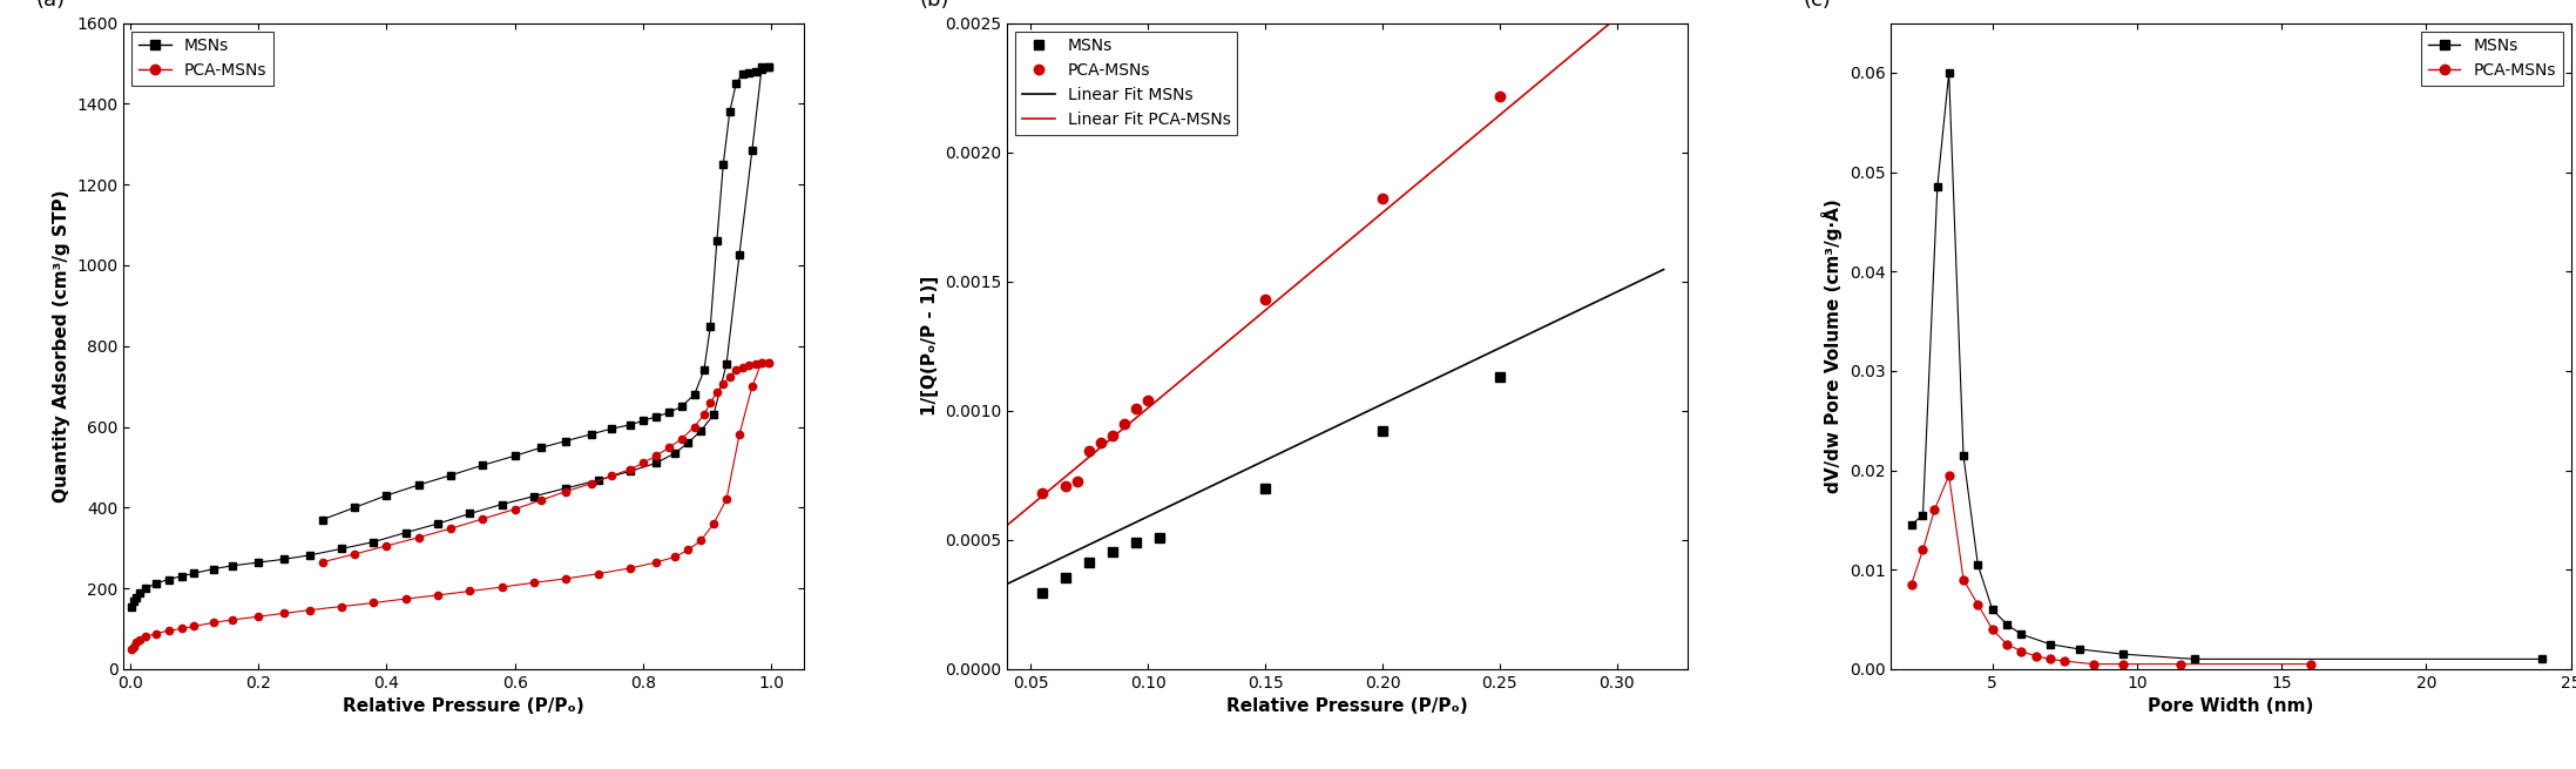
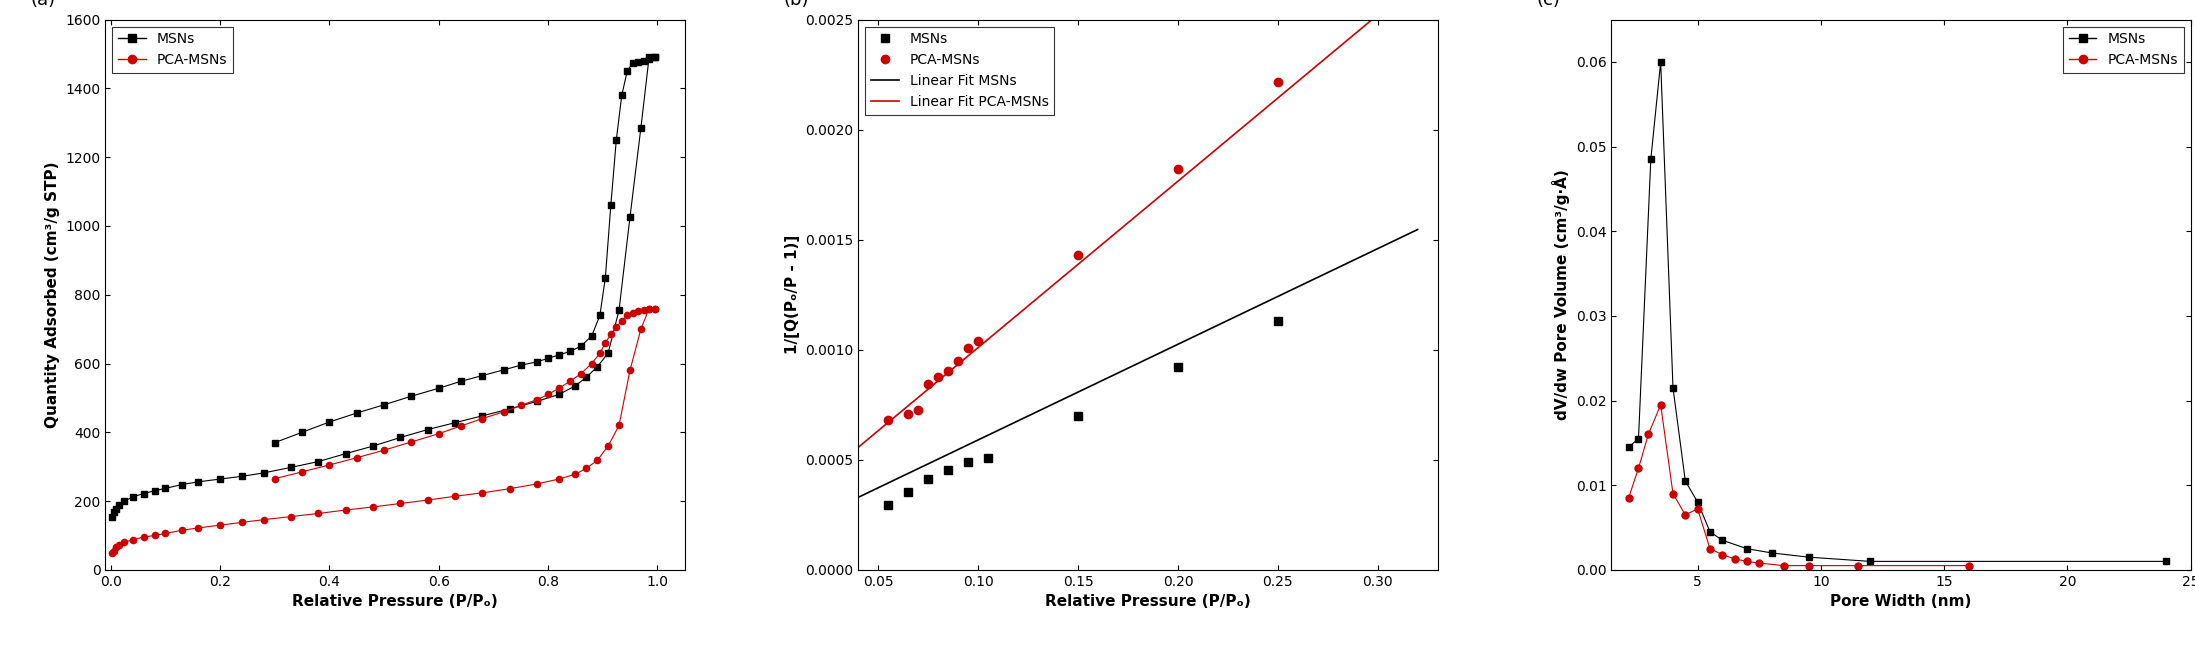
MSNs/5: 0.0060 -> 0.0080
PCA-MSNs/5: 0.0040 -> 0.0072
